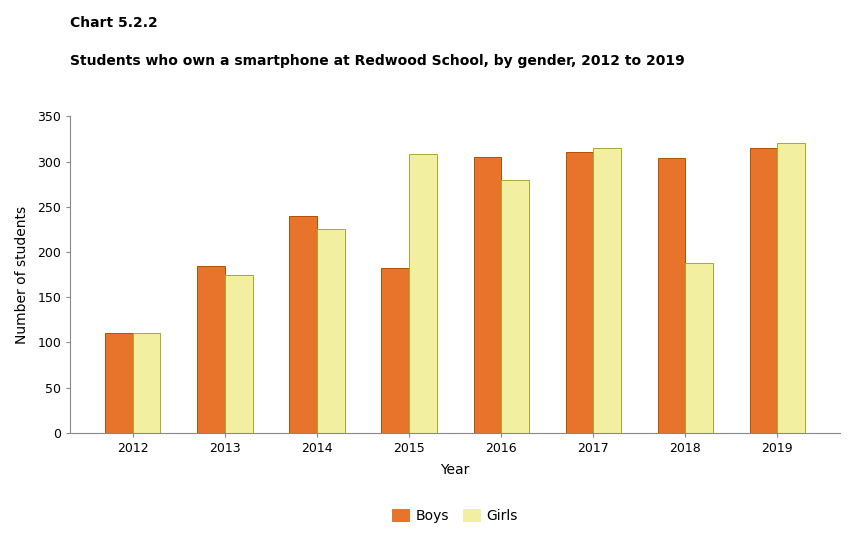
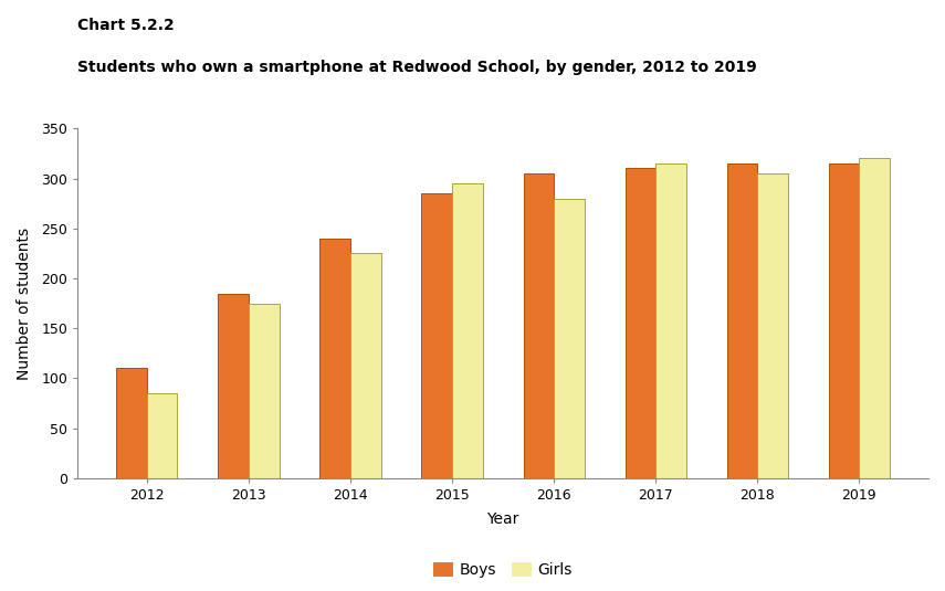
Girls/2012: 110 -> 85
Boys/2015: 182 -> 285
Girls/2015: 308 -> 295
Boys/2018: 304 -> 315
Girls/2018: 188 -> 305
